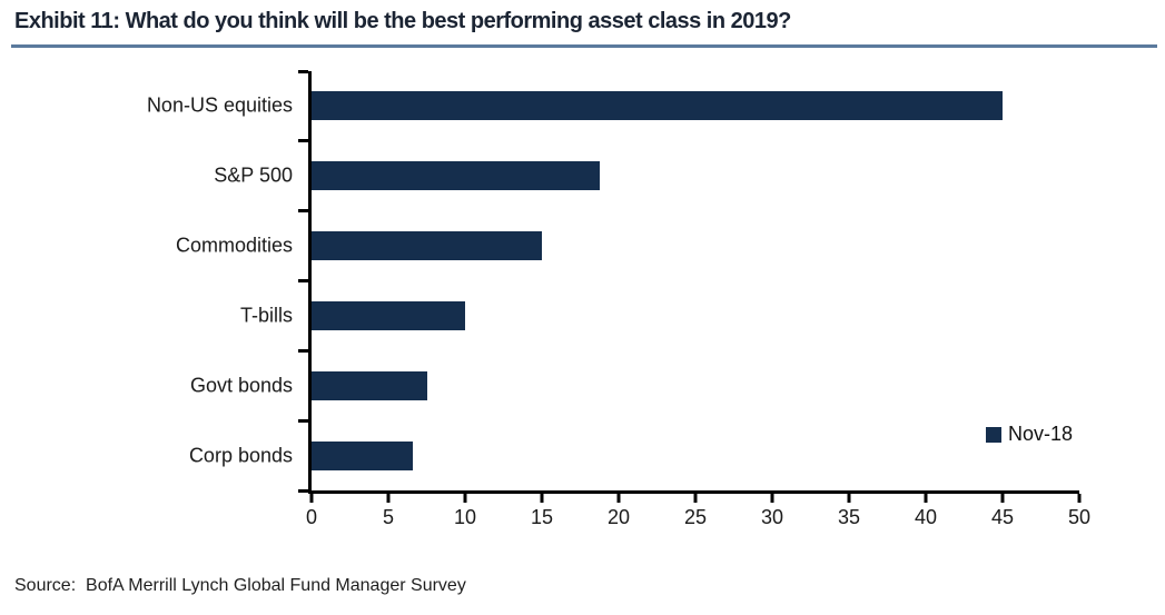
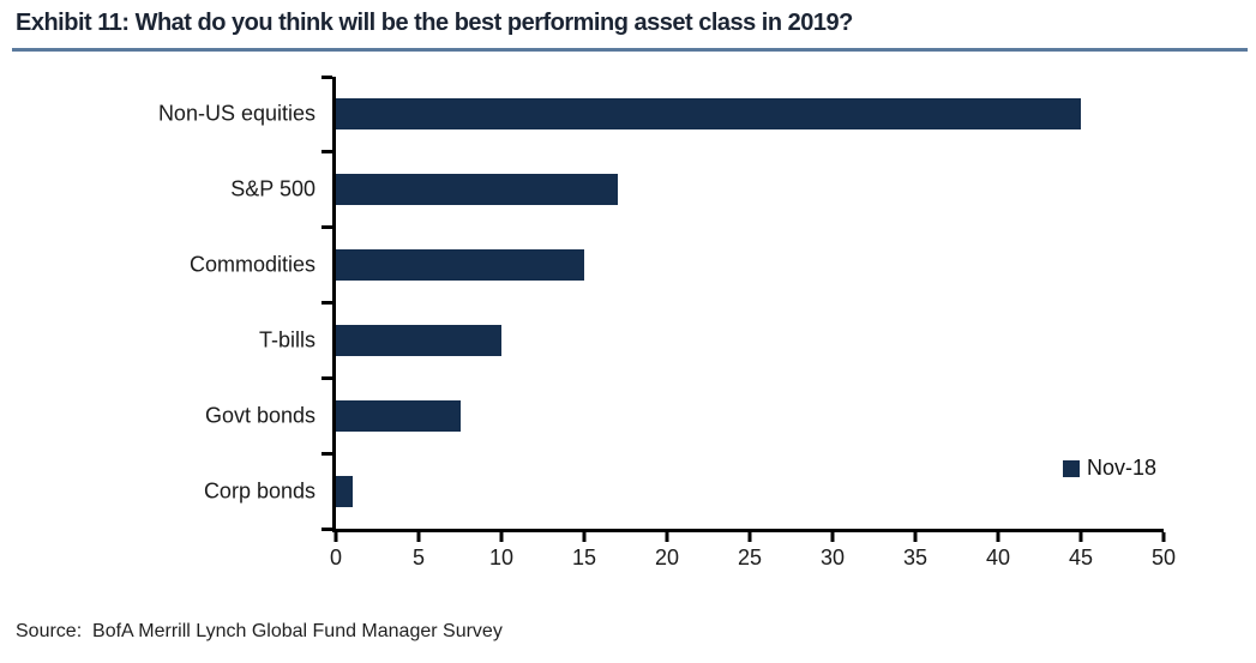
S&P 500: 18.8 -> 17.0
Corp bonds: 6.6 -> 1.0
